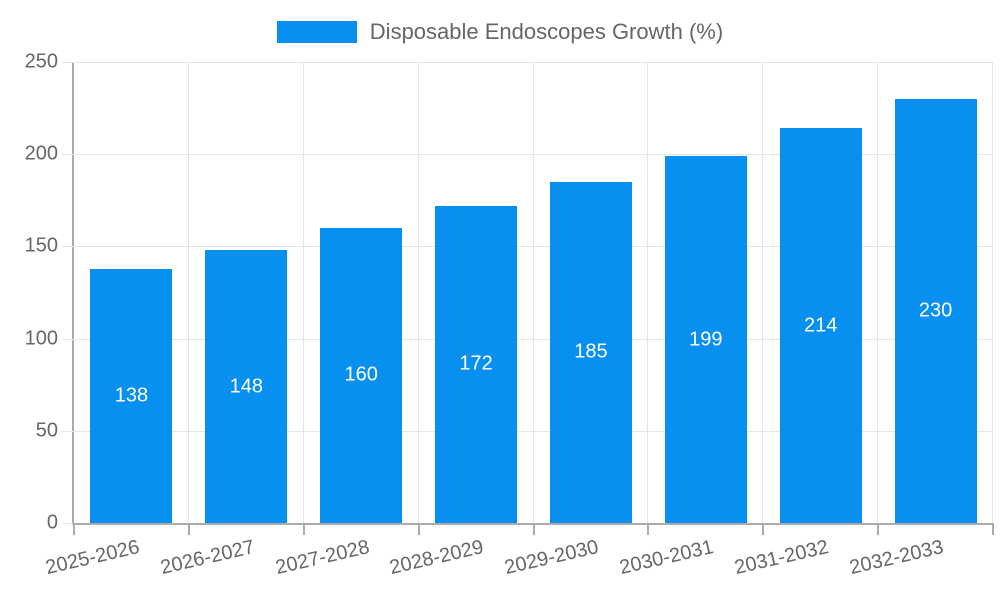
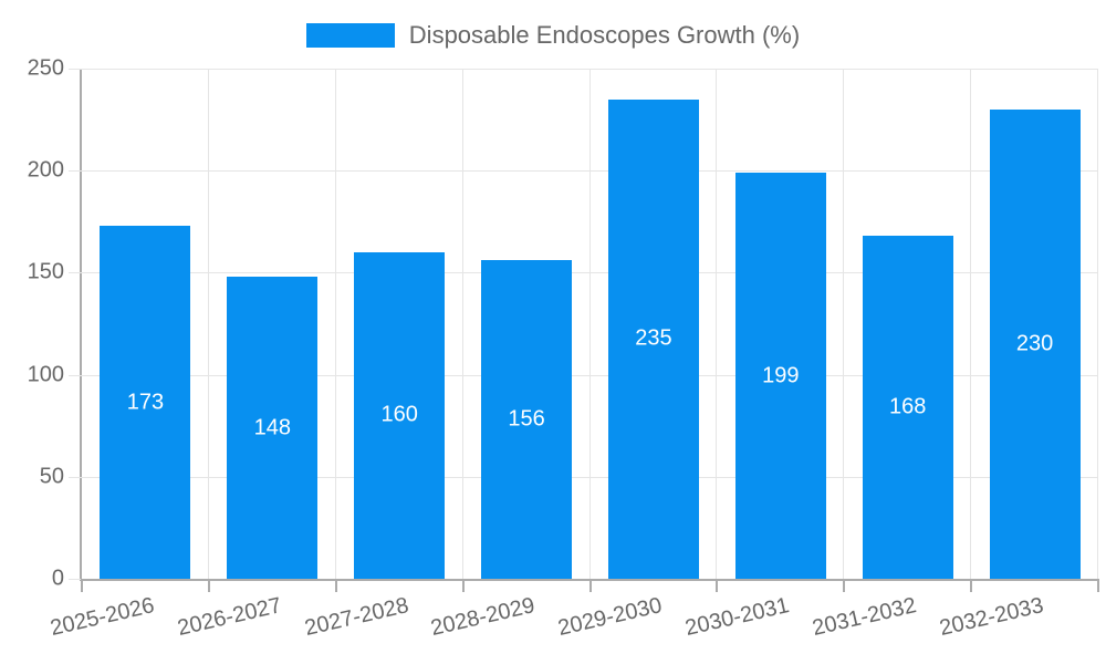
2025-2026: 138 -> 173
2028-2029: 172 -> 156
2029-2030: 185 -> 235
2031-2032: 214 -> 168
